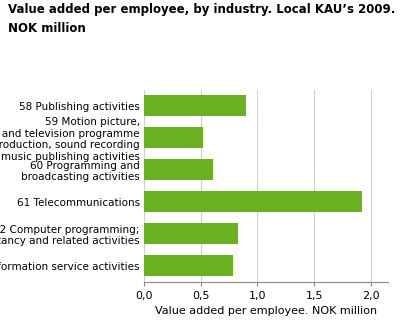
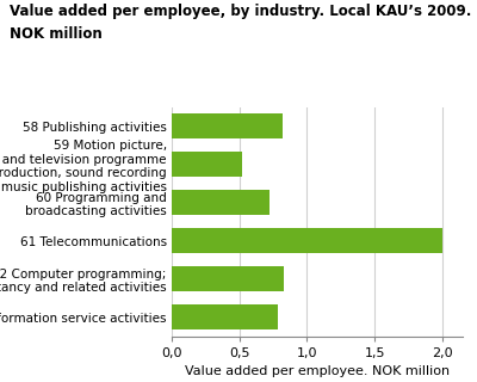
58 Publishing activities: 0,90 -> 0,82
60 Programming and broadcasting activities: 0,61 -> 0,72
61 Telecommunications: 1,92 -> 2,00
